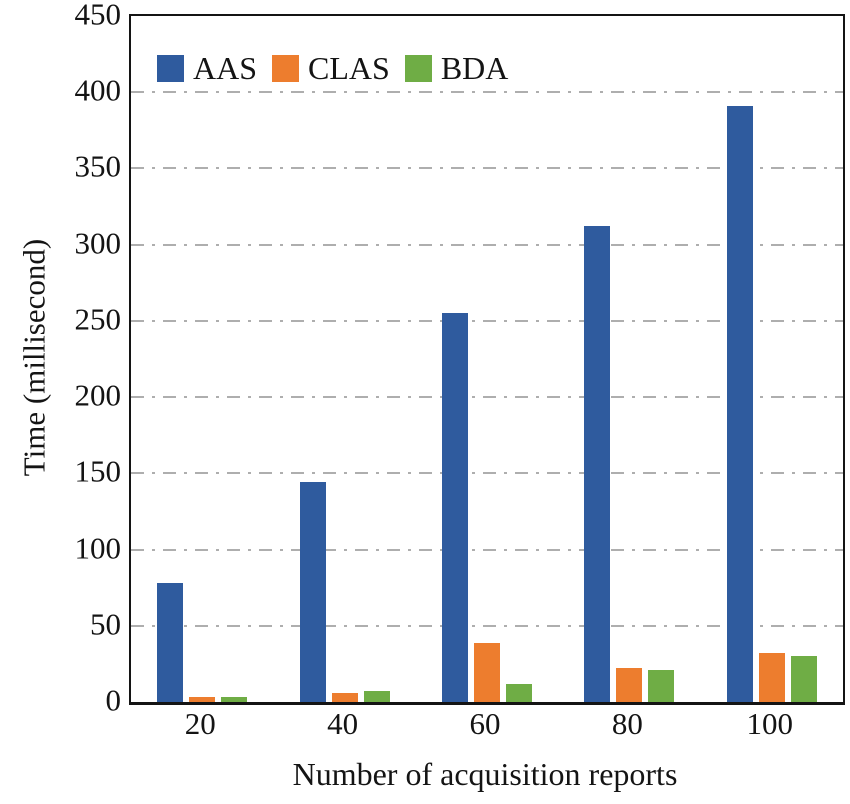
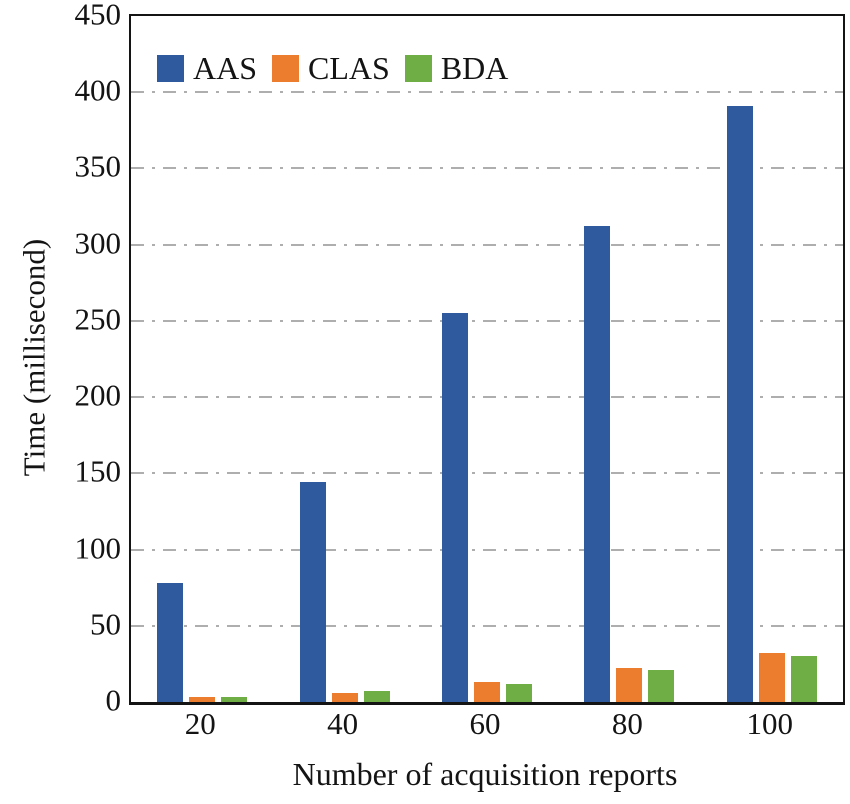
CLAS/60: 39 -> 13
